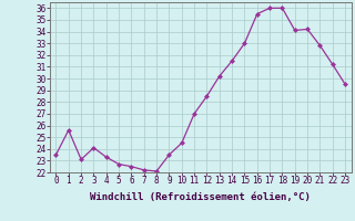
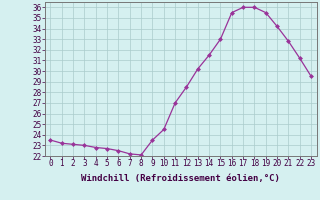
1: 25.6 -> 23.2
3: 24.1 -> 23.0
4: 23.3 -> 22.8
19: 34.1 -> 35.5
